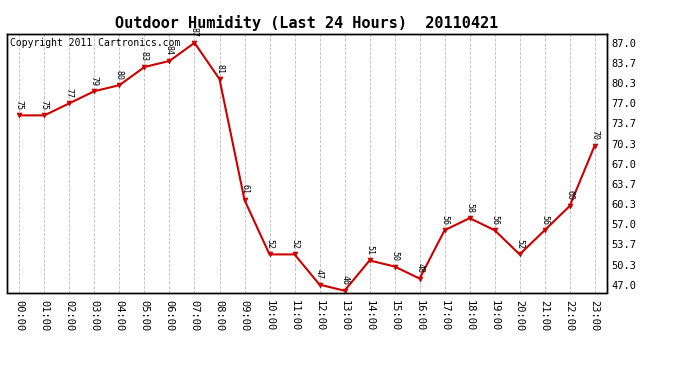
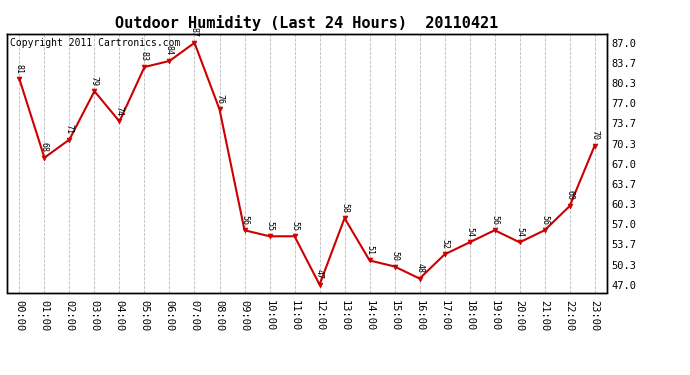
00:00: 75 -> 81
01:00: 75 -> 68
02:00: 77 -> 71
04:00: 80 -> 74
08:00: 81 -> 76
09:00: 61 -> 56
10:00: 52 -> 55
11:00: 52 -> 55
13:00: 46 -> 58
17:00: 56 -> 52
18:00: 58 -> 54
20:00: 52 -> 54
